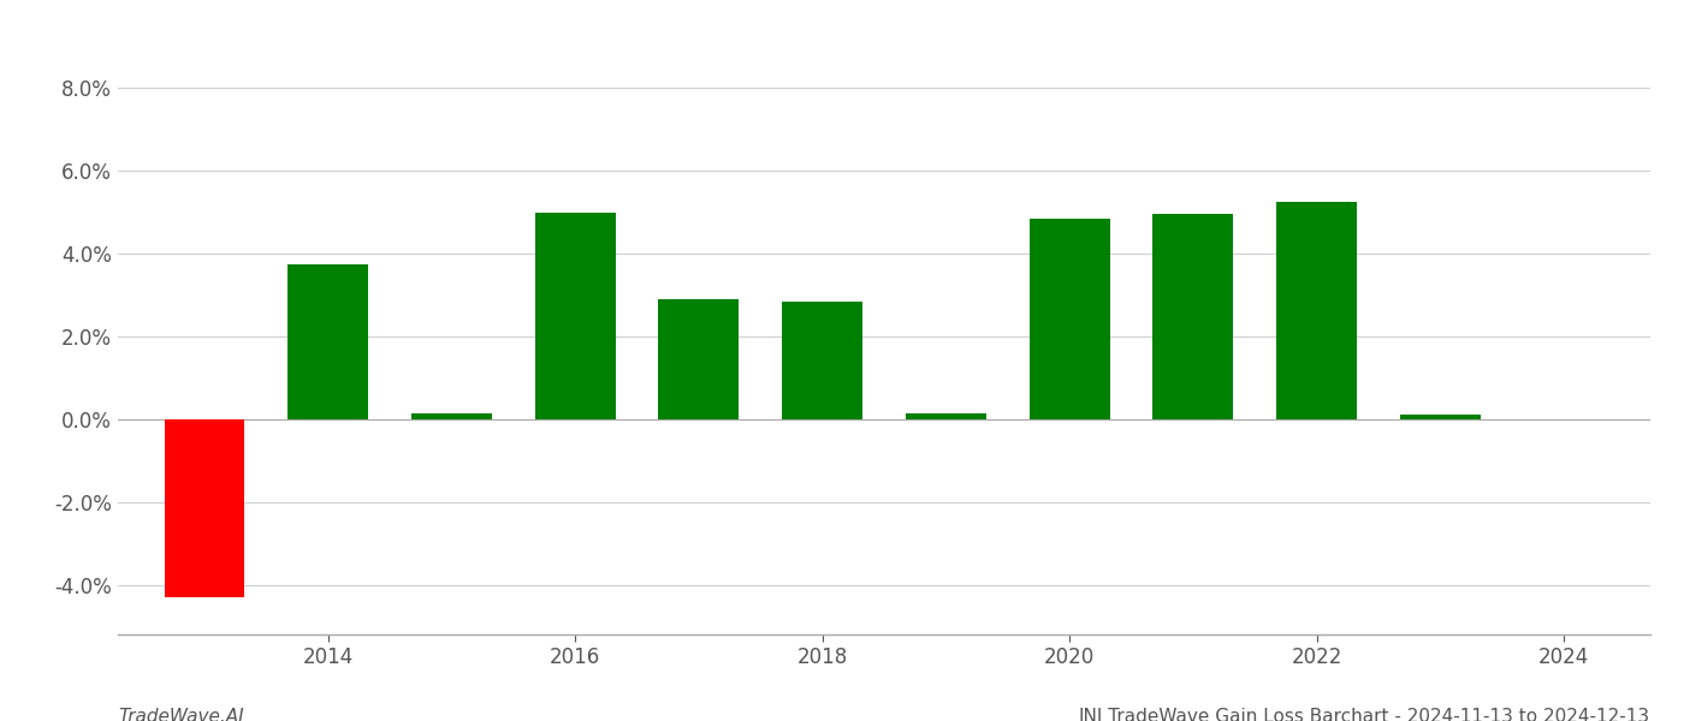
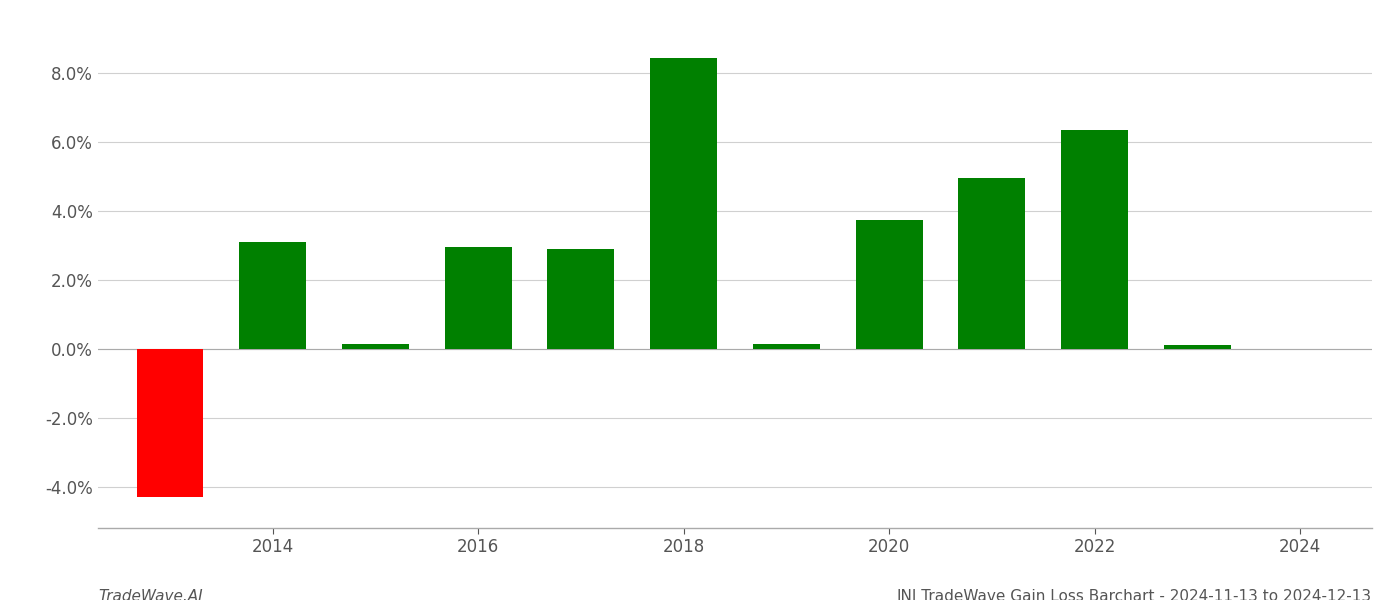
2014: 3.75% -> 3.10%
2016: 5.00% -> 2.95%
2018: 2.85% -> 8.45%
2020: 4.85% -> 3.75%
2022: 5.25% -> 6.35%
